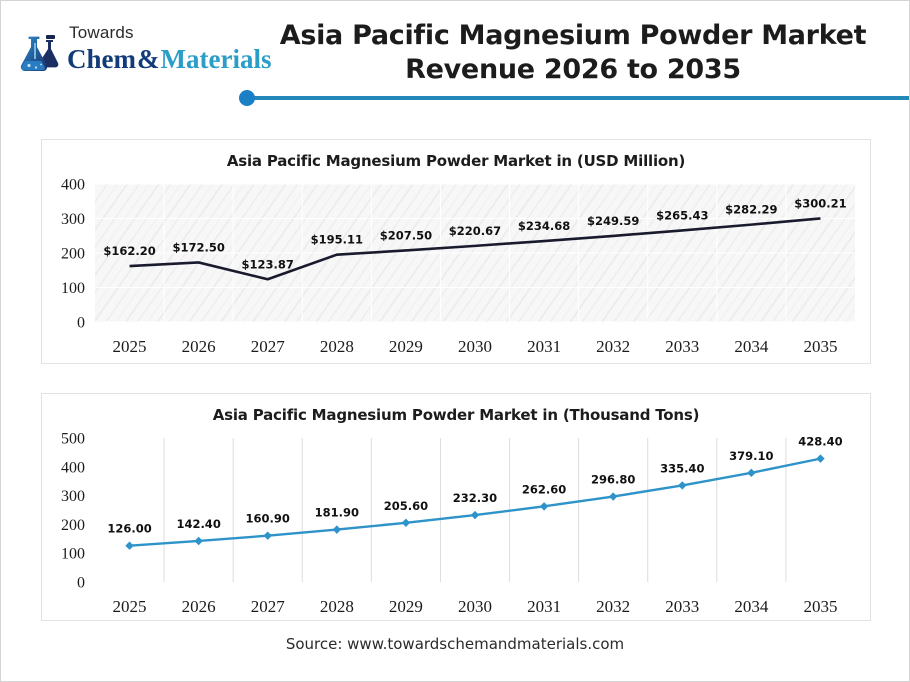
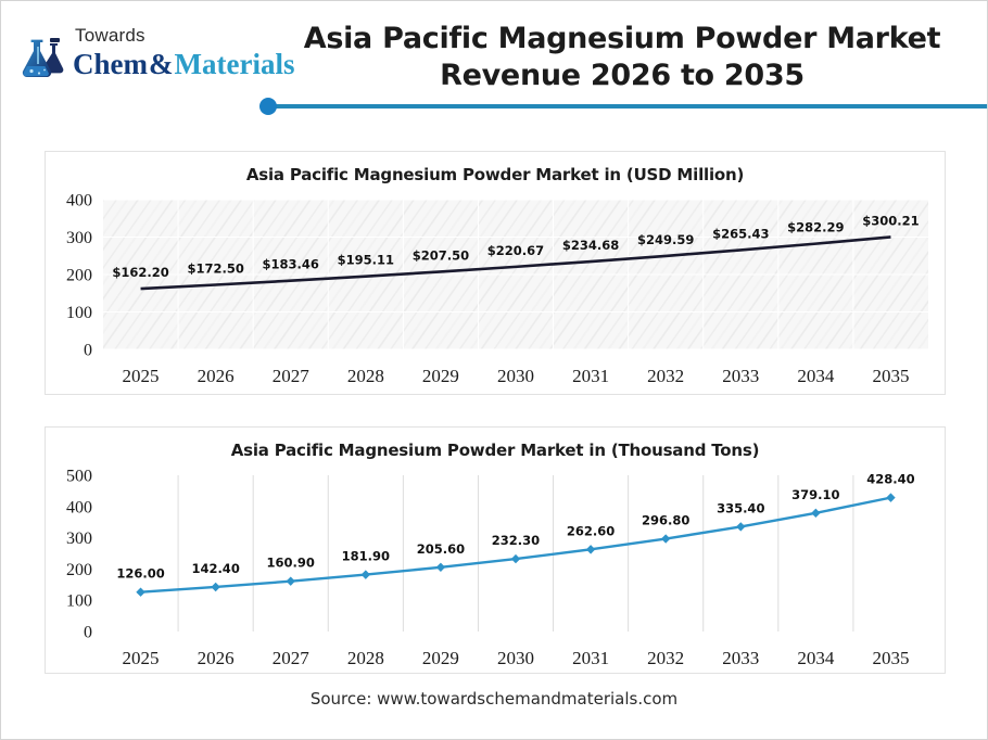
Asia Pacific Magnesium Powder Market in (USD Million)/2027: $123.87 -> $183.46
